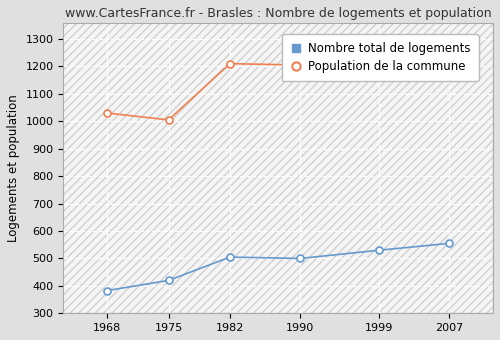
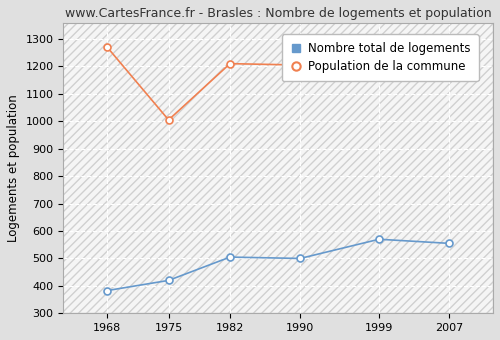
Population de la commune/1968: 1030 -> 1270
Nombre total de logements/1999: 530 -> 570
